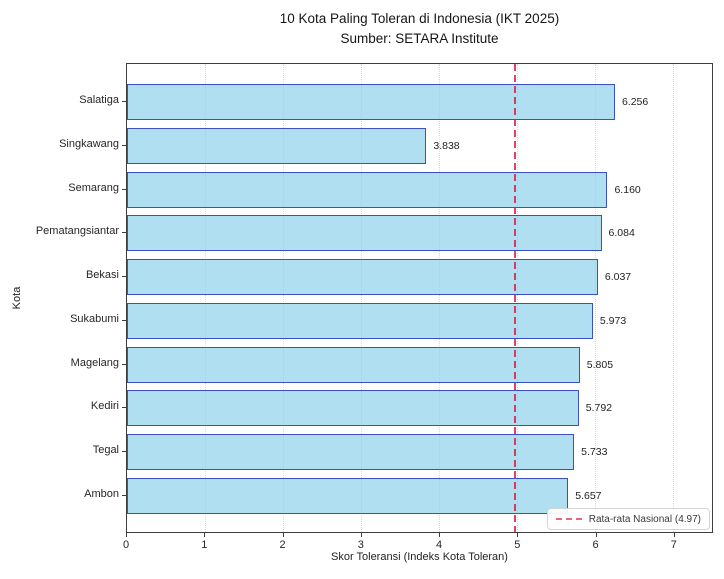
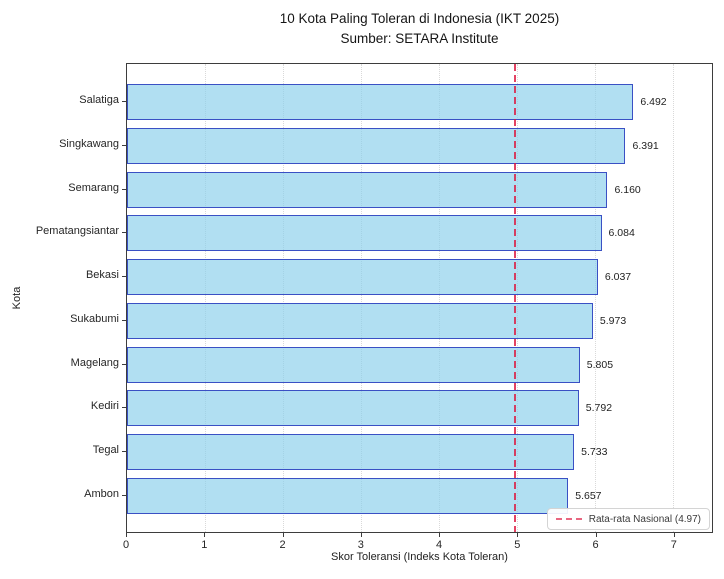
Salatiga: 6.256 -> 6.492
Singkawang: 3.838 -> 6.391
